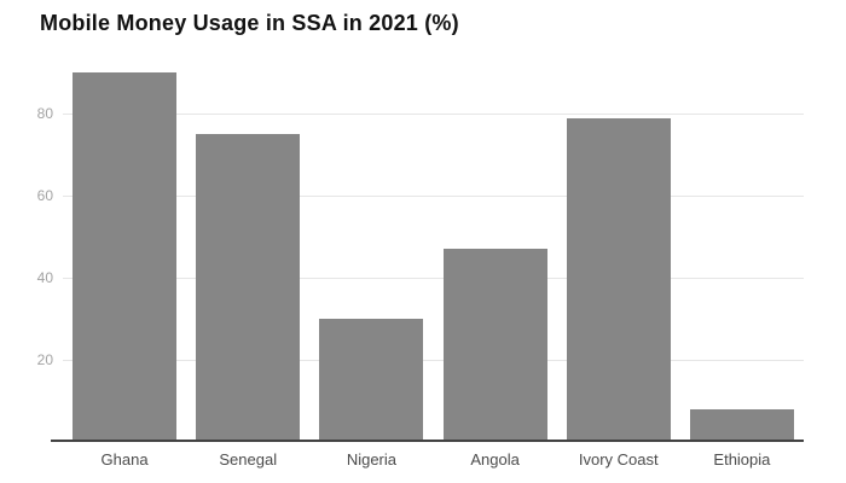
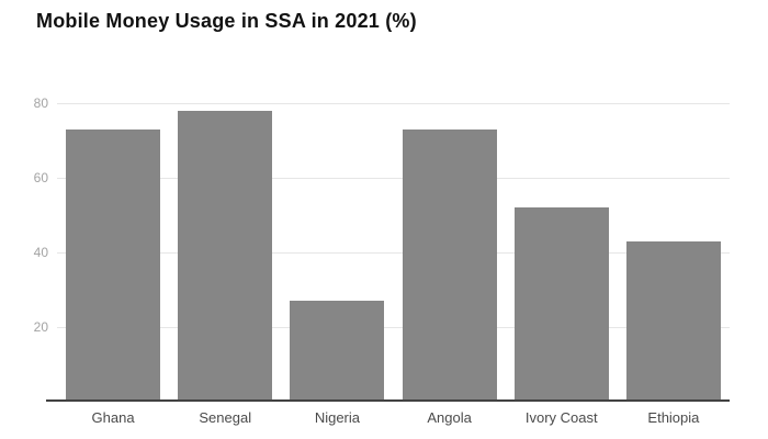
Ghana: 90 -> 73
Senegal: 75 -> 78
Nigeria: 30 -> 27
Angola: 47 -> 73
Ivory Coast: 79 -> 52
Ethiopia: 8 -> 43
